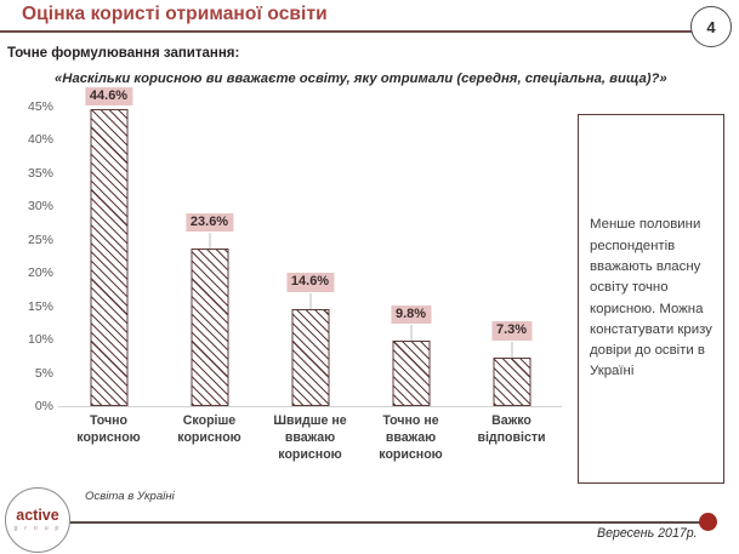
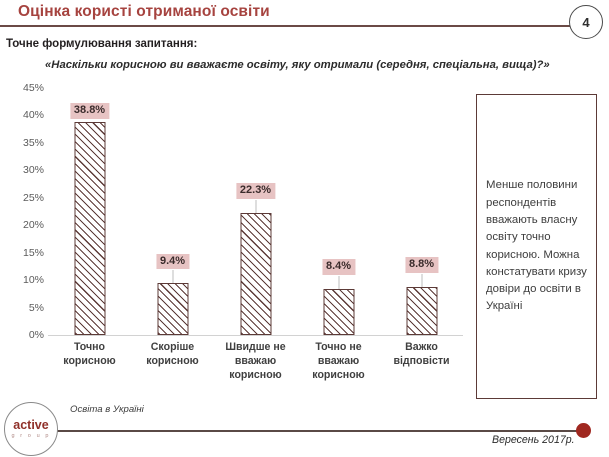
Точно корисною: 44.6% -> 38.8%
Скоріше корисною: 23.6% -> 9.4%
Швидше не вважаю корисною: 14.6% -> 22.3%
Точно не вважаю корисною: 9.8% -> 8.4%
Важко відповісти: 7.3% -> 8.8%
